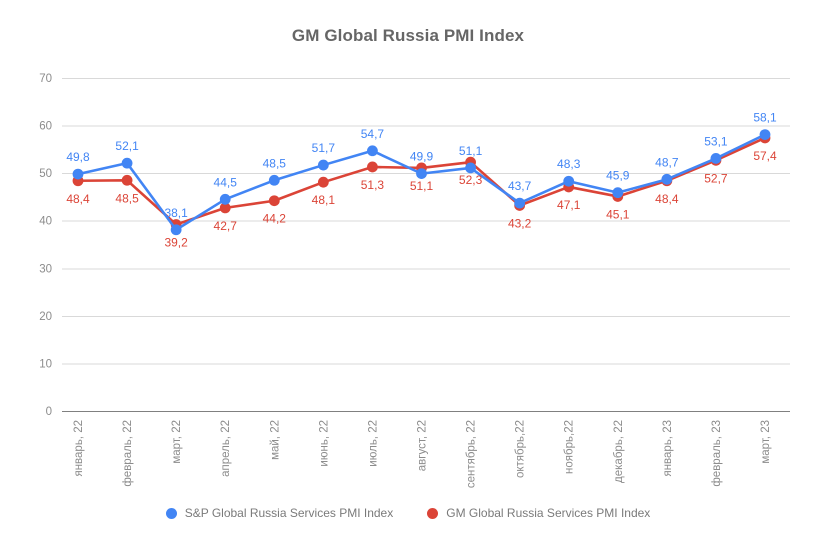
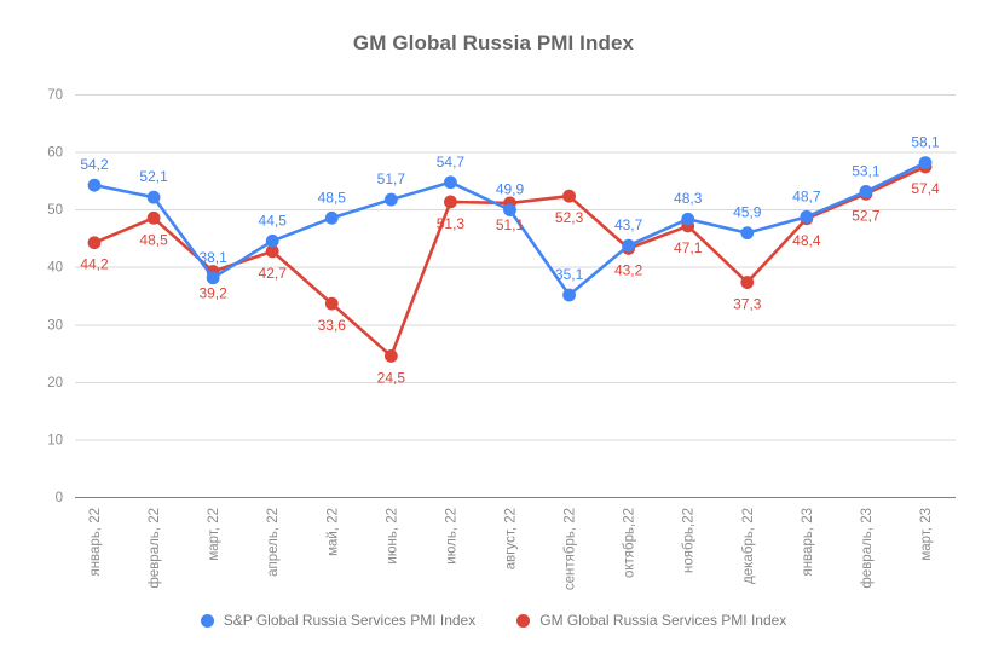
S&P Global Russia Services PMI Index/январь, 22: 49,8 -> 54,2
GM Global Russia Services PMI Index/январь, 22: 48,4 -> 44,2
GM Global Russia Services PMI Index/май, 22: 44,2 -> 33,6
GM Global Russia Services PMI Index/июнь, 22: 48,1 -> 24,5
S&P Global Russia Services PMI Index/сентябрь, 22: 51,1 -> 35,1
GM Global Russia Services PMI Index/декабрь, 22: 45,1 -> 37,3
